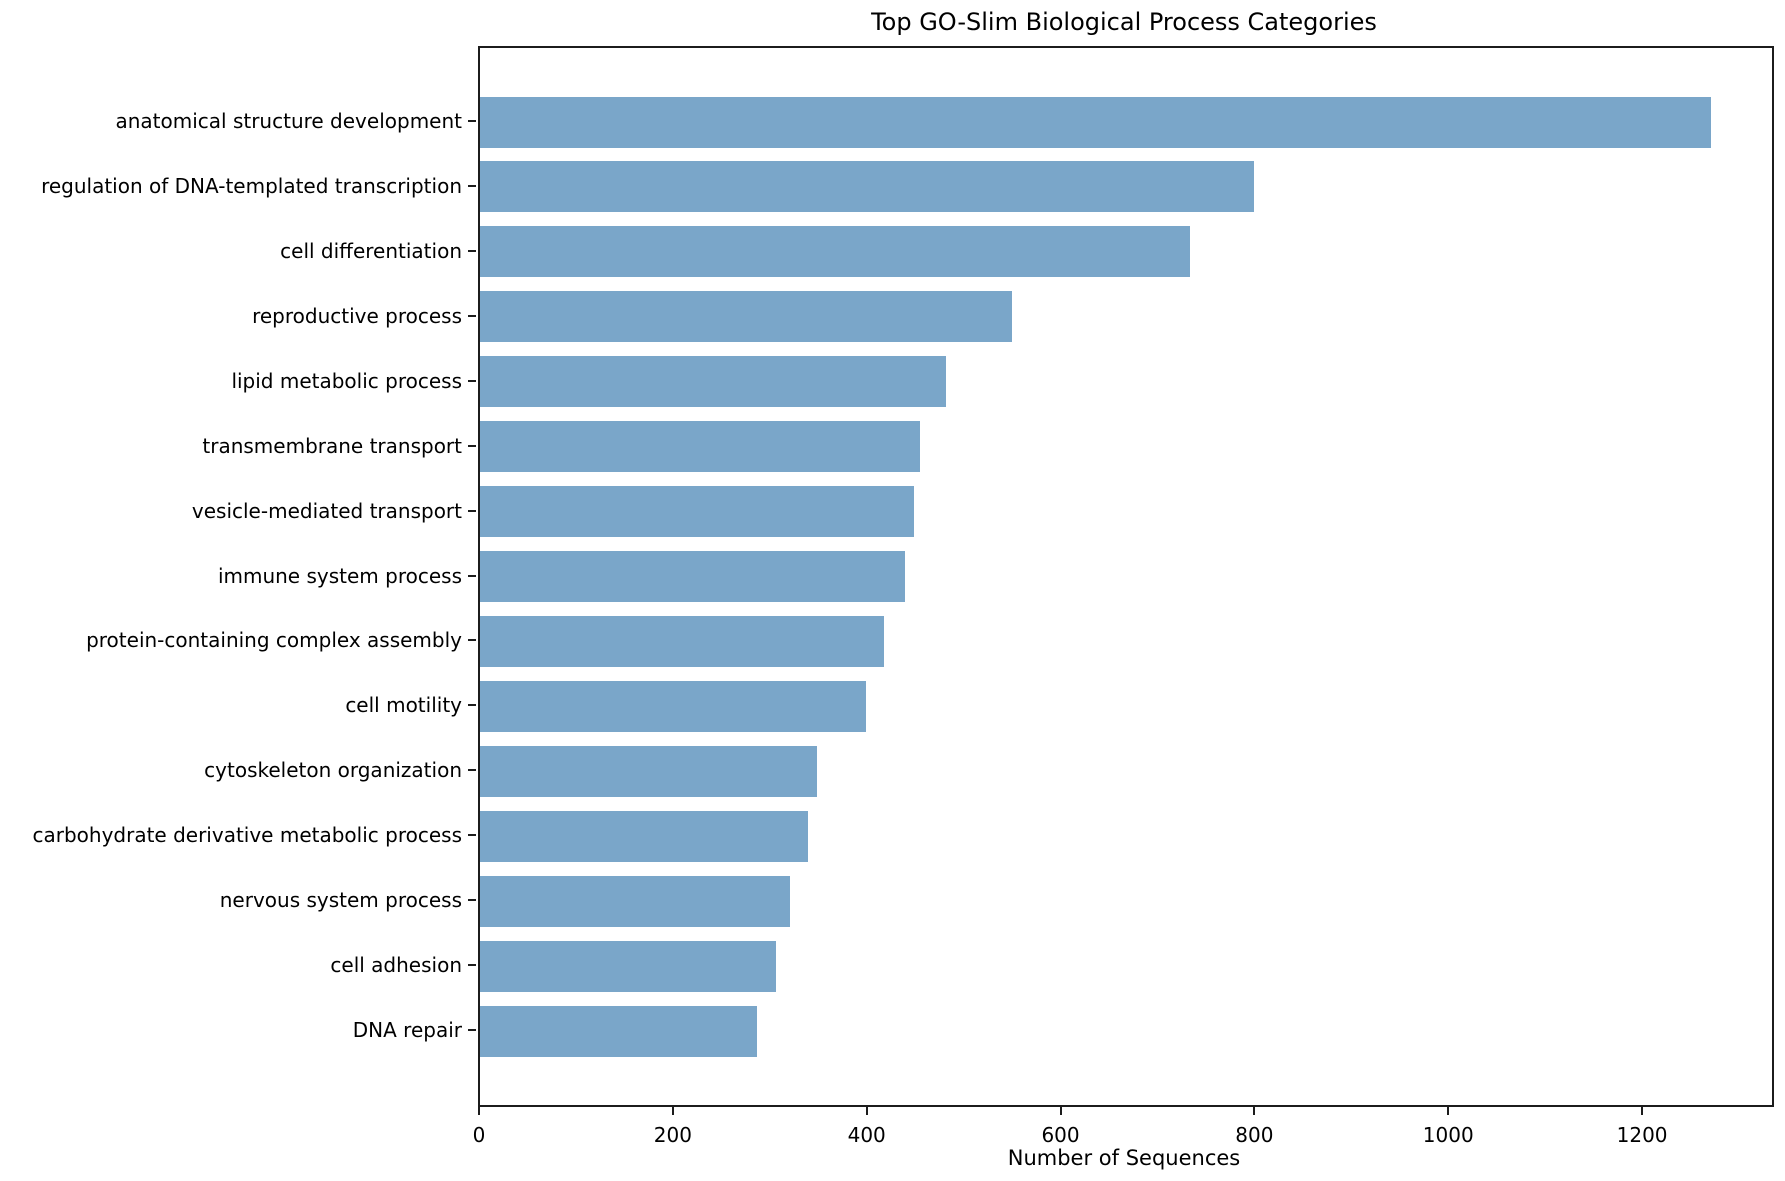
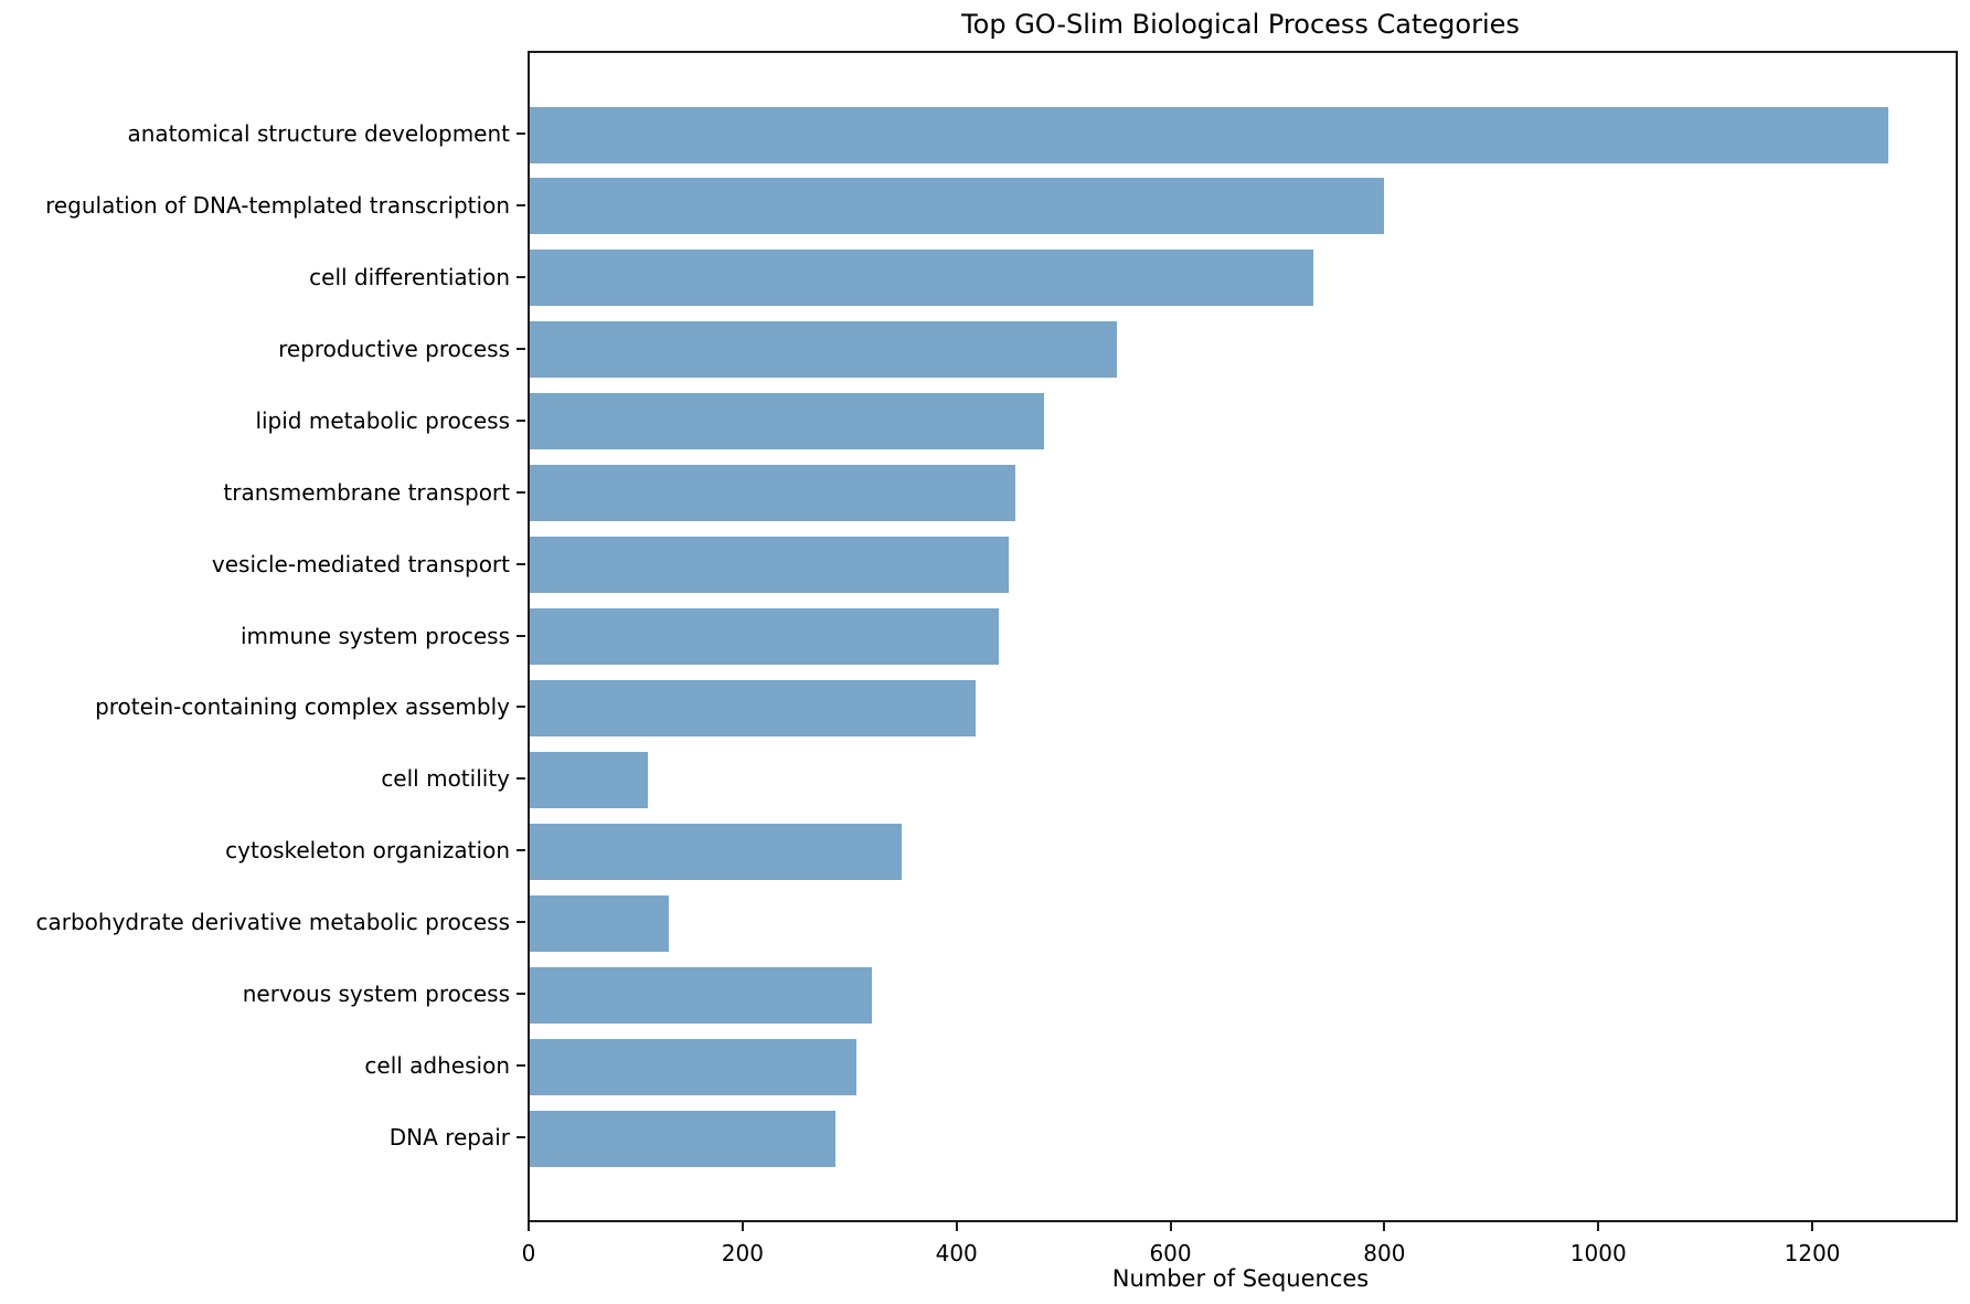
cell motility: 400 -> 110
carbohydrate derivative metabolic process: 340 -> 130
